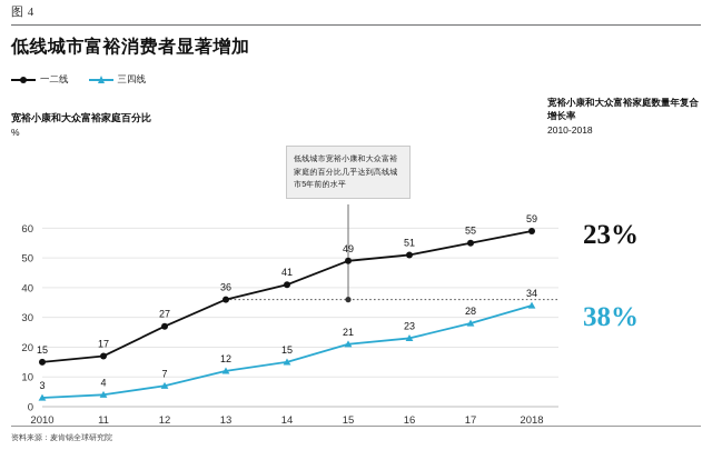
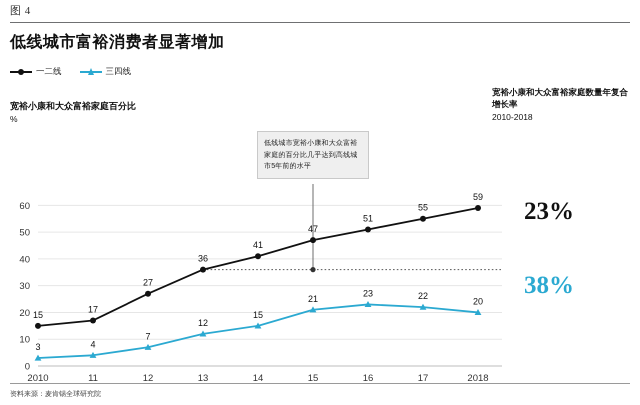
一二线/15: 49 -> 47
三四线/17: 28 -> 22
三四线/2018: 34 -> 20
